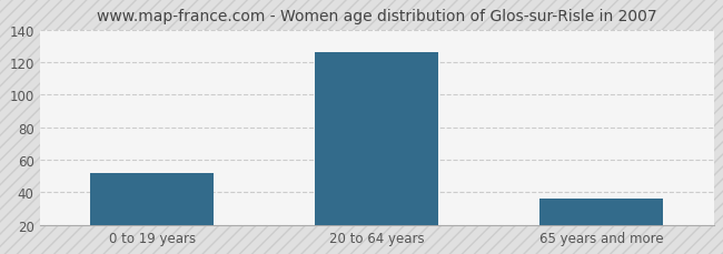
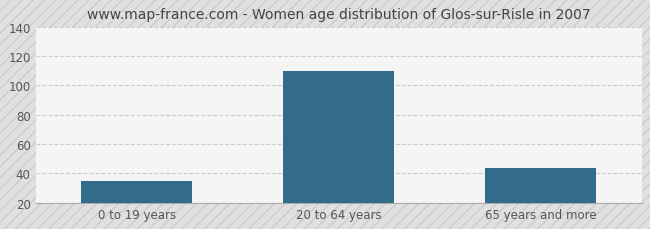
0 to 19 years: 52 -> 35
20 to 64 years: 126 -> 110
65 years and more: 36 -> 44
